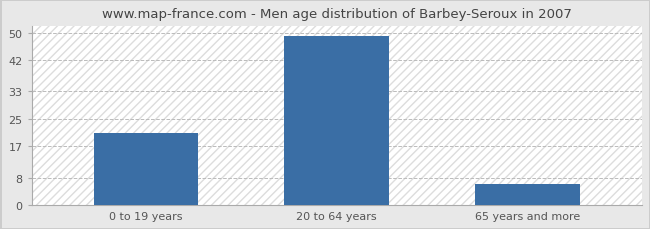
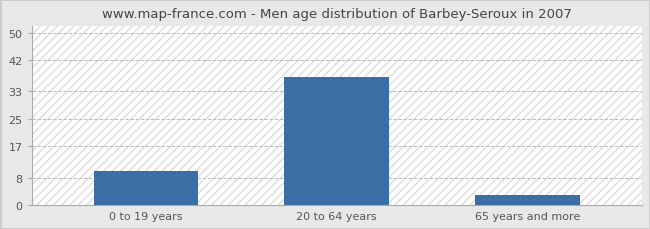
0 to 19 years: 21 -> 10
20 to 64 years: 49 -> 37
65 years and more: 6 -> 3
